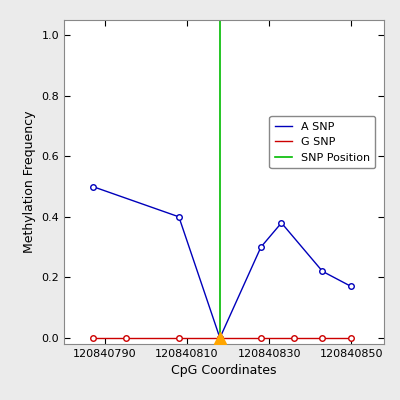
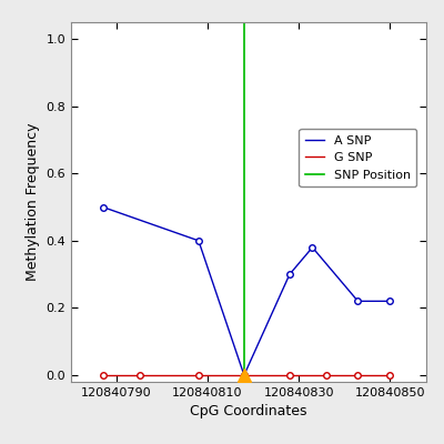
A SNP/120840850: 0.17 -> 0.22
